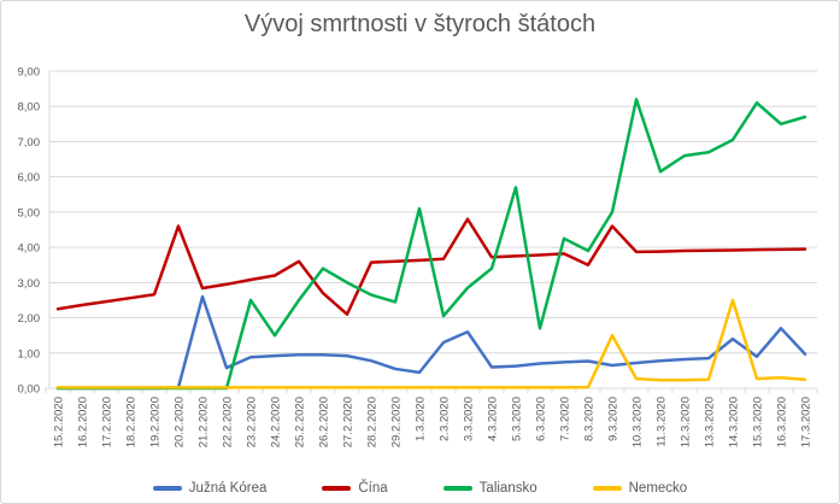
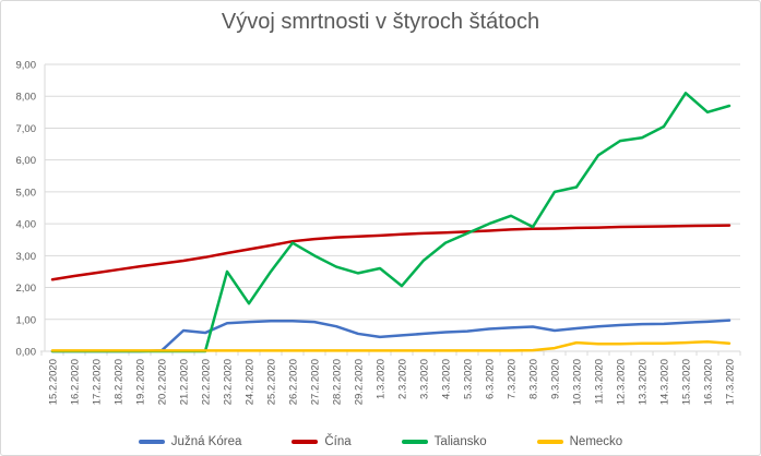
Čína/20.2.2020: 4,6 -> 2,8
Južná Kórea/21.2.2020: 2,6 -> 0,7
Čína/25.2.2020: 3,6 -> 3,3
Čína/26.2.2020: 2,7 -> 3,5
Čína/27.2.2020: 2,1 -> 3,5
Taliansko/1.3.2020: 5,1 -> 2,6
Južná Kórea/2.3.2020: 1,3 -> 0,5
Južná Kórea/3.3.2020: 1,6 -> 0,6
Čína/3.3.2020: 4,8 -> 3,7
Taliansko/5.3.2020: 5,7 -> 3,7
Taliansko/6.3.2020: 1,7 -> 4,0
Čína/8.3.2020: 3,5 -> 3,8
Čína/9.3.2020: 4,6 -> 3,9
Nemecko/9.3.2020: 1,5 -> 0,1
Taliansko/10.3.2020: 8,2 -> 5,2
Južná Kórea/14.3.2020: 1,4 -> 0,9
Nemecko/14.3.2020: 2,5 -> 0,2
Južná Kórea/16.3.2020: 1,7 -> 0,9
